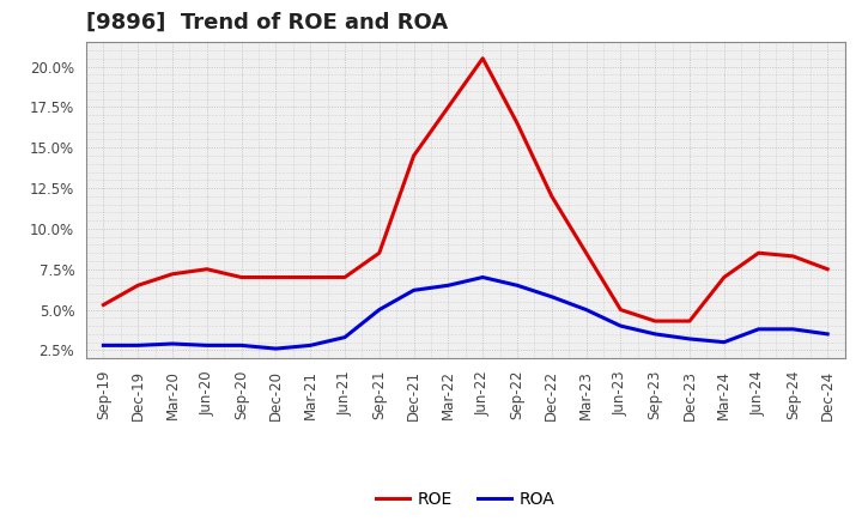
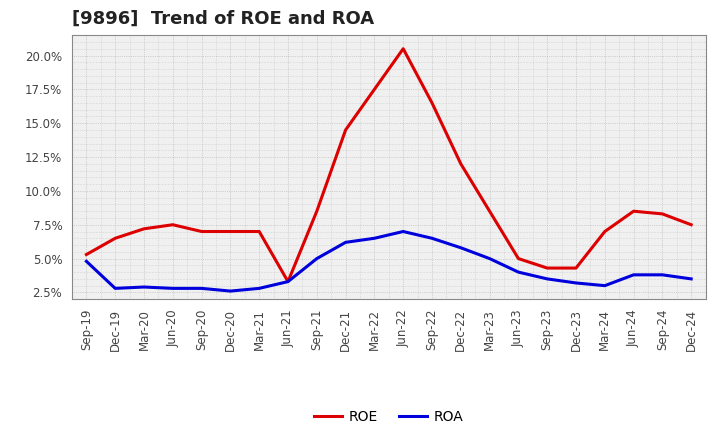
ROA/Sep-19: 2.8% -> 4.8%
ROE/Jun-21: 7.0% -> 3.3%
